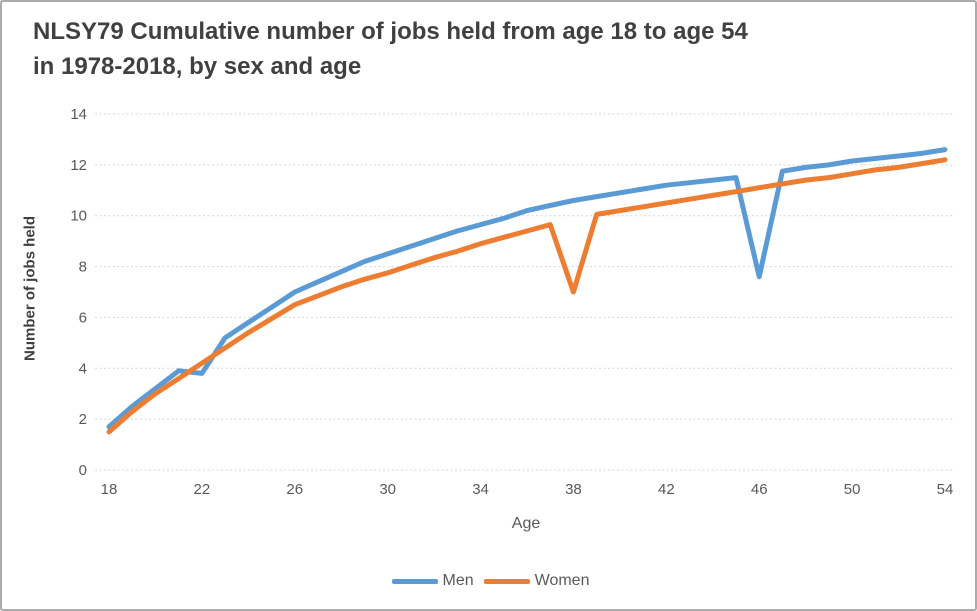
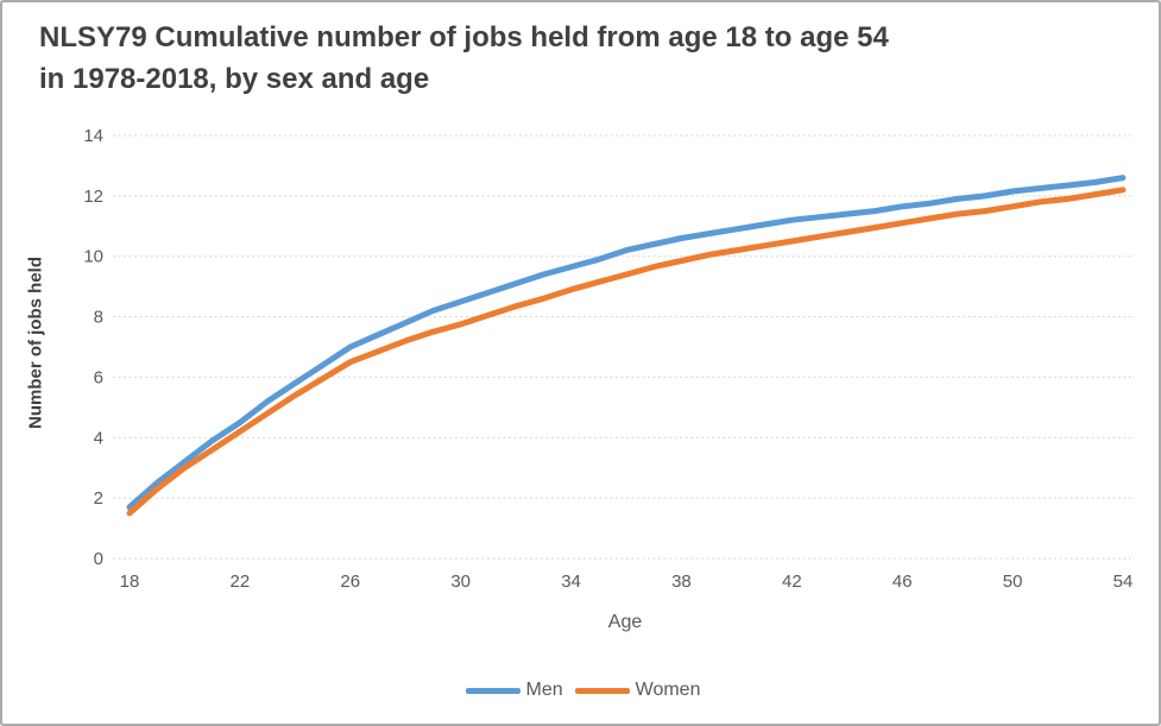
Men/22: 3.8 -> 4.5
Women/38: 7.0 -> 9.8
Men/46: 7.6 -> 11.7
